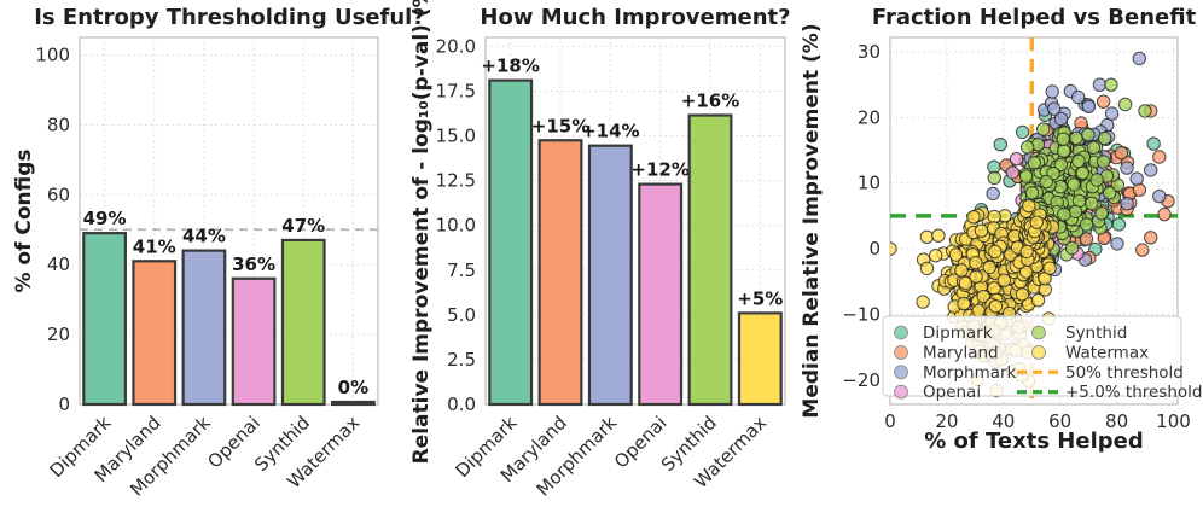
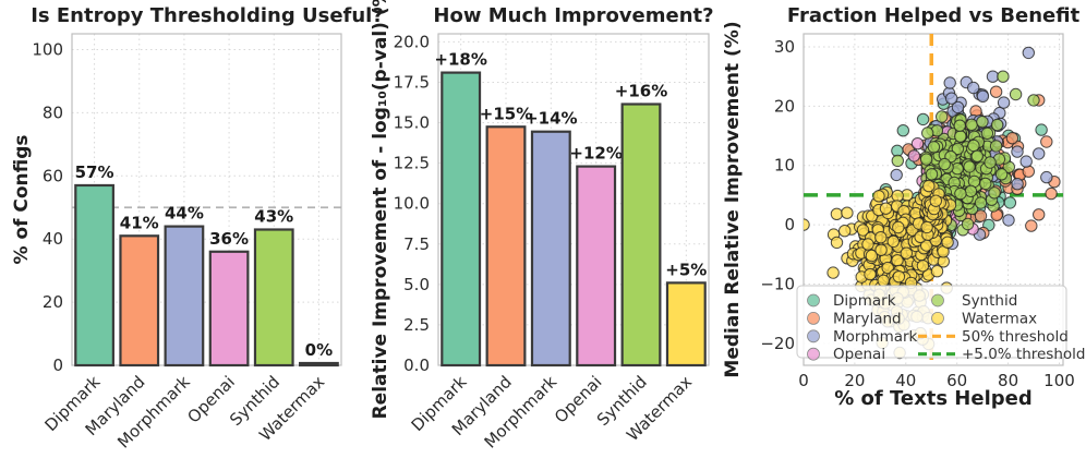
Is Entropy Thresholding Useful?/Dipmark: 49% -> 57%
Is Entropy Thresholding Useful?/Synthid: 47% -> 43%
